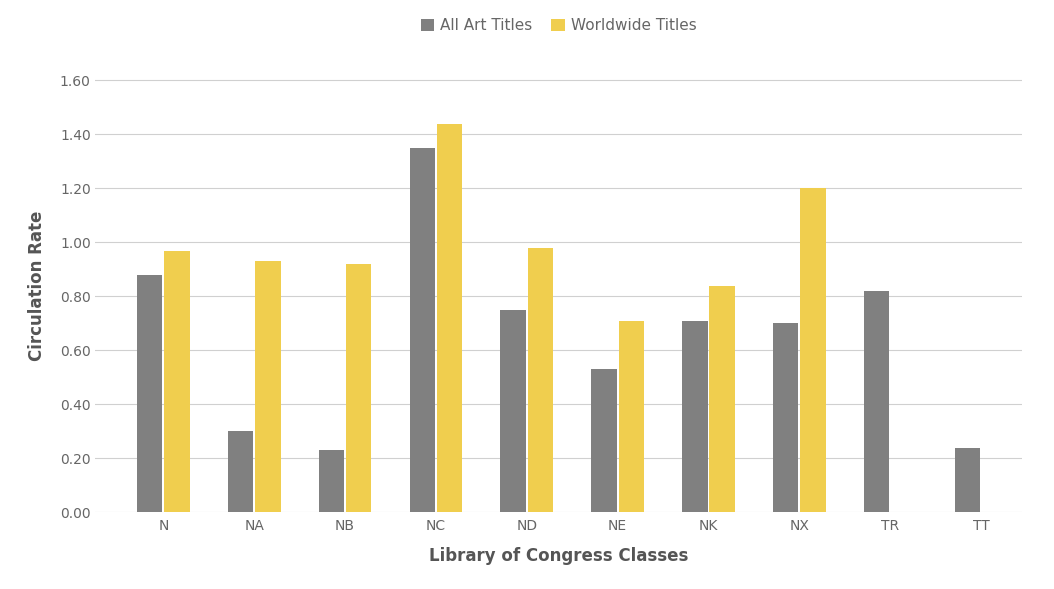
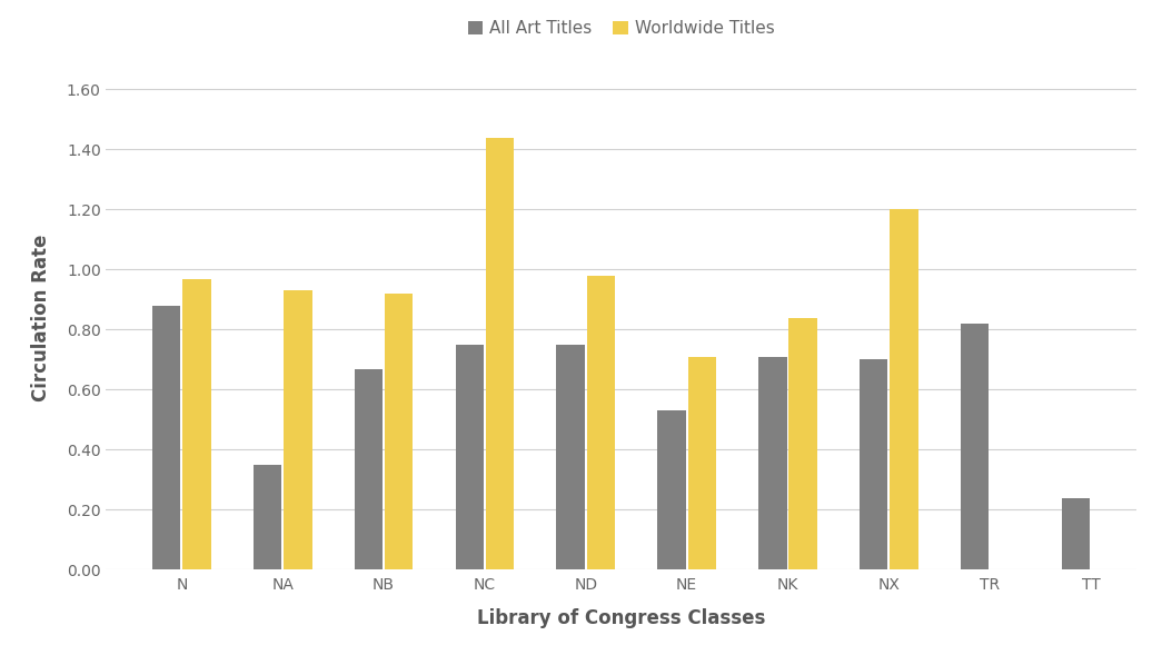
All Art Titles/NA: 0.30 -> 0.35
All Art Titles/NB: 0.23 -> 0.67
All Art Titles/NC: 1.35 -> 0.75
